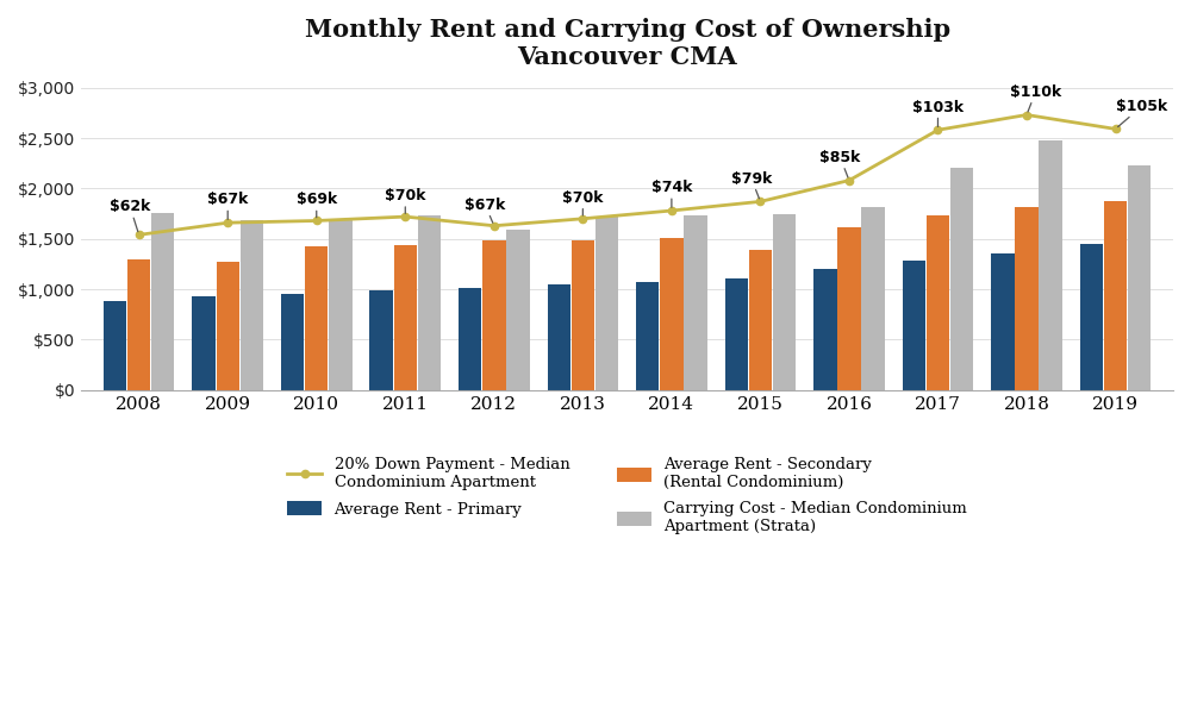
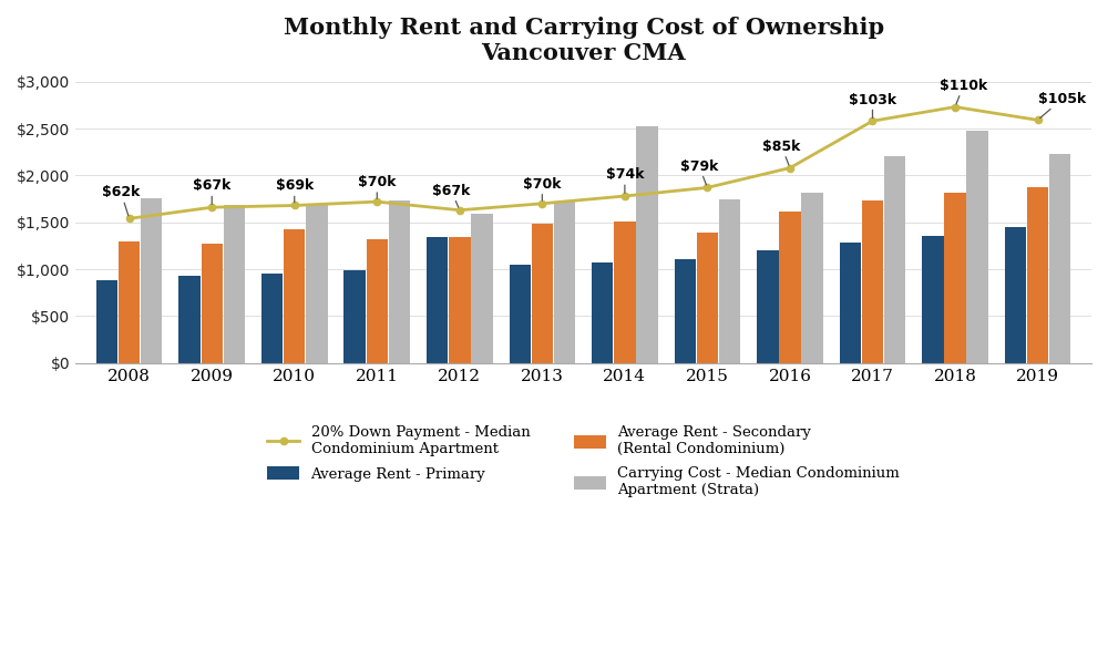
Average Rent - Secondary (Rental Condominium)/2011: $1,440 -> $1,320
Average Rent - Primary/2012: $1,010 -> $1,340
Average Rent - Secondary (Rental Condominium)/2012: $1,480 -> $1,340
Carrying Cost - Median Condominium Apartment (Strata)/2014: $1,730 -> $2,520
